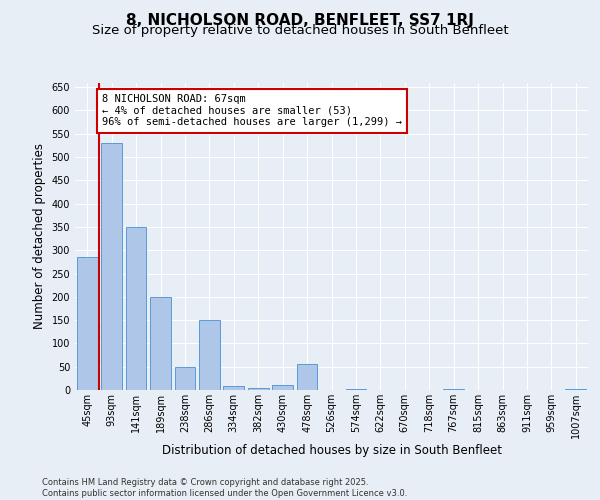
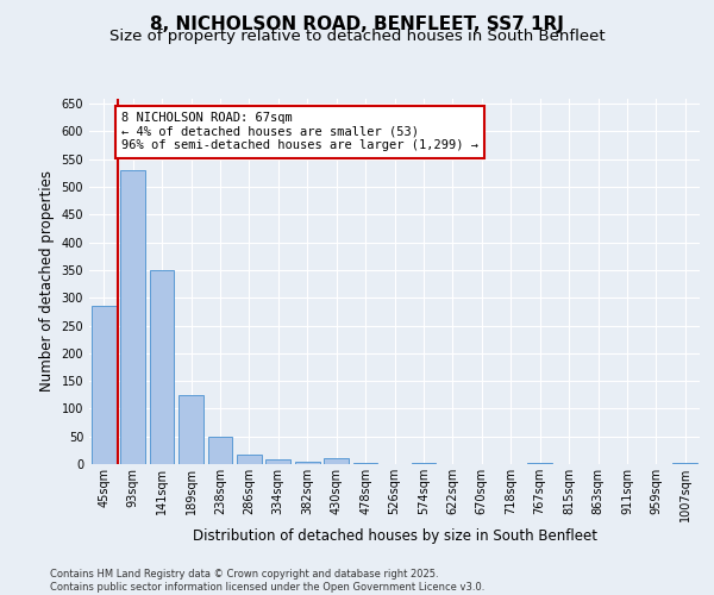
189sqm: 200 -> 125
286sqm: 150 -> 18
478sqm: 55 -> 2
